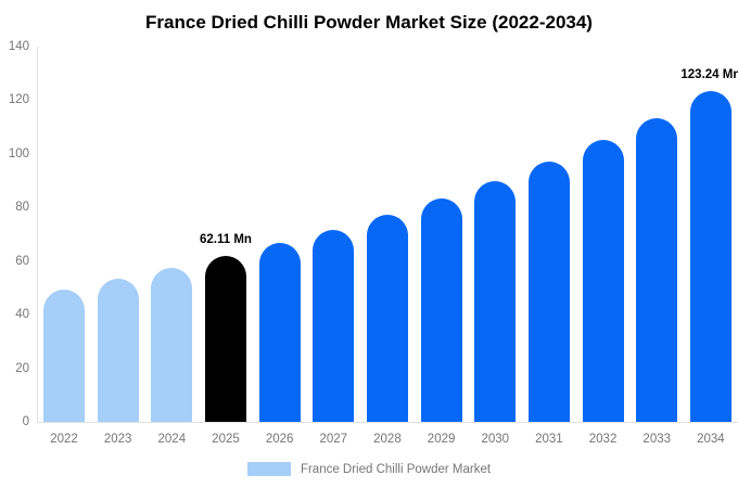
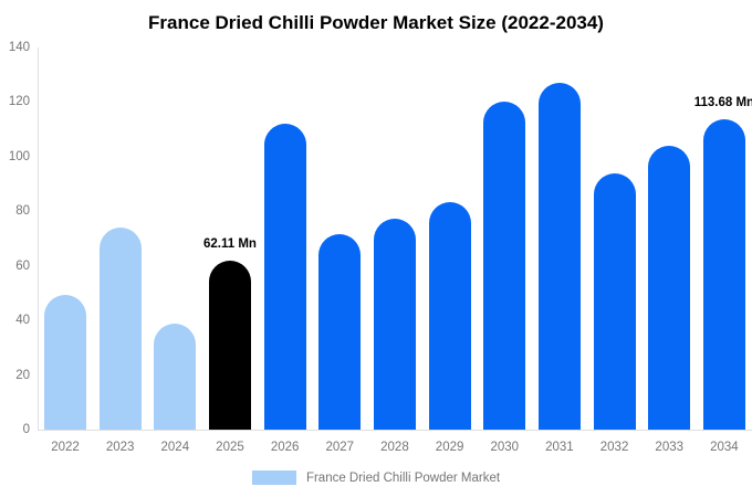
2023: 53 -> 74
2024: 58 -> 39
2026: 67 -> 112
2030: 90 -> 120
2031: 97 -> 127
2032: 105 -> 94
2033: 113 -> 104
2034: 123.24 -> 113.68
